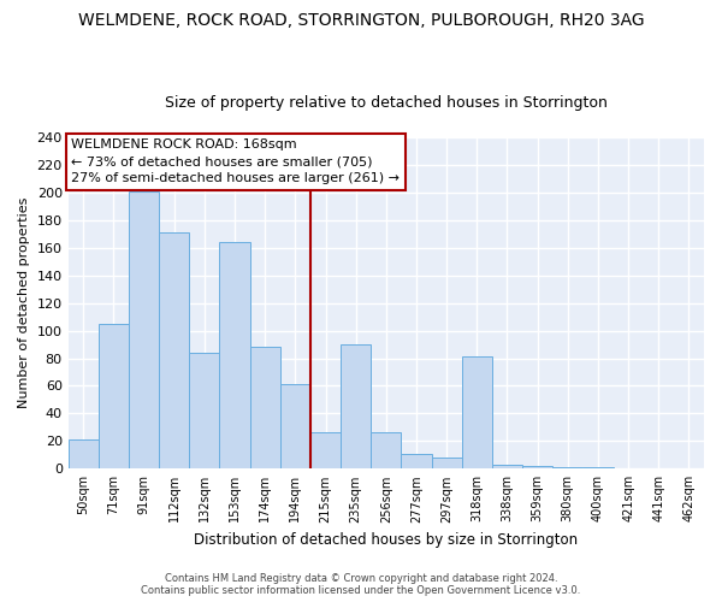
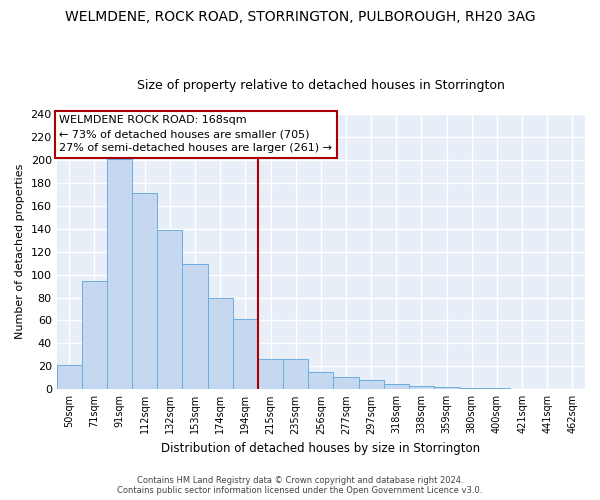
71sqm: 105 -> 94
132sqm: 84 -> 139
153sqm: 164 -> 109
174sqm: 88 -> 80
235sqm: 90 -> 26
256sqm: 26 -> 15
318sqm: 81 -> 5
